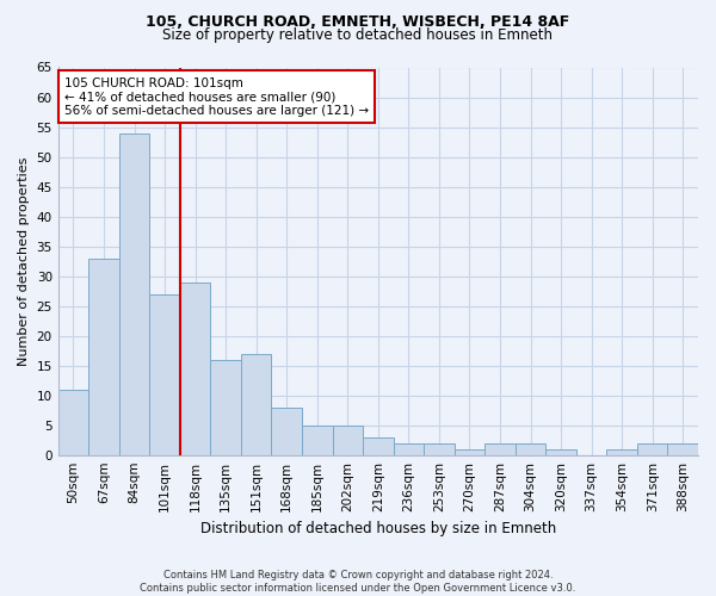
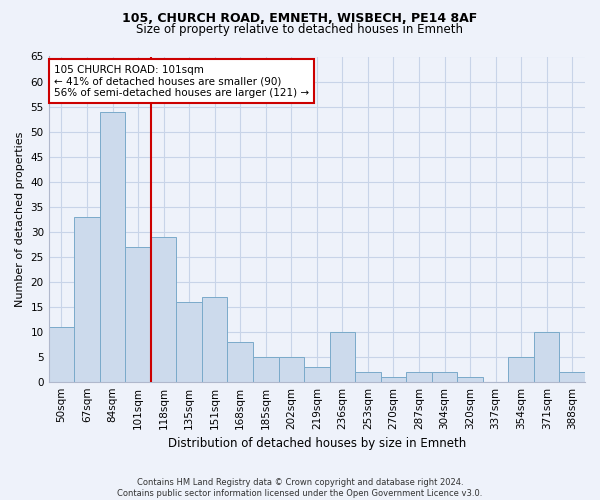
236sqm: 2 -> 10
354sqm: 1 -> 5
371sqm: 2 -> 10
